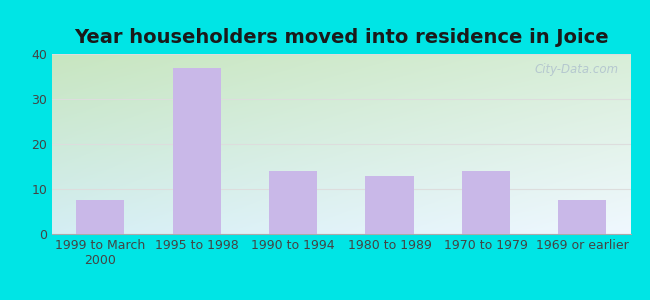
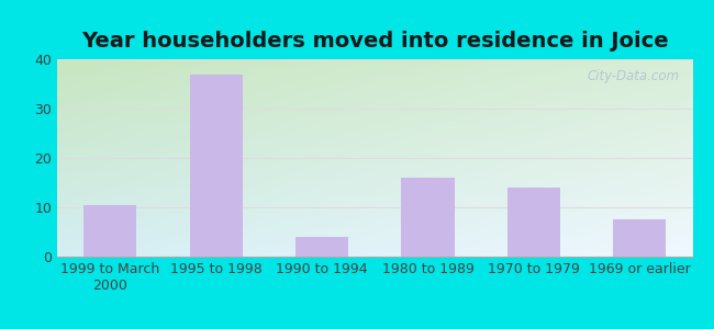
1999 to March 2000: 7.5 -> 10.5
1990 to 1994: 14.0 -> 4.0
1980 to 1989: 13.0 -> 16.0
